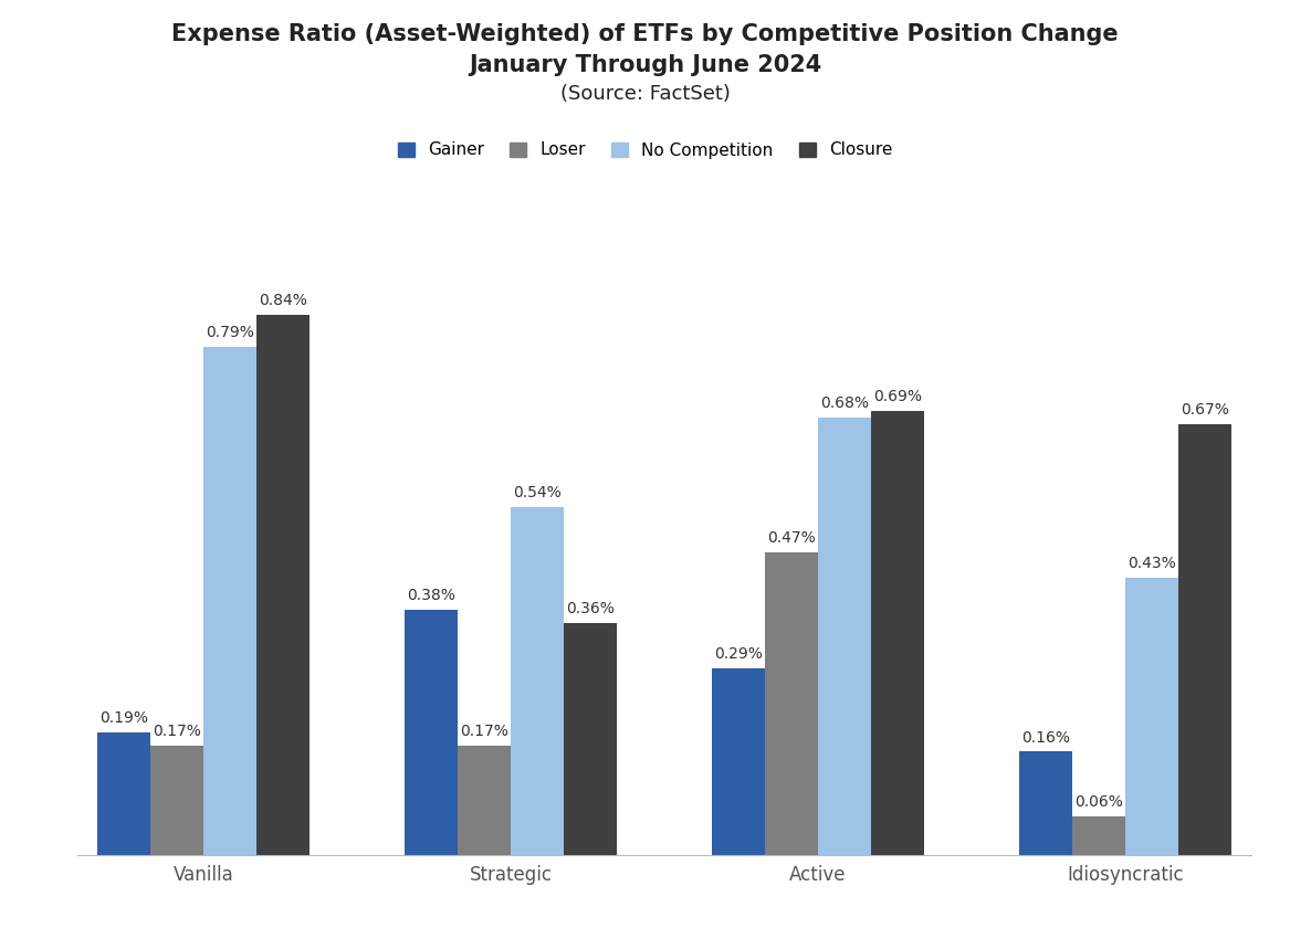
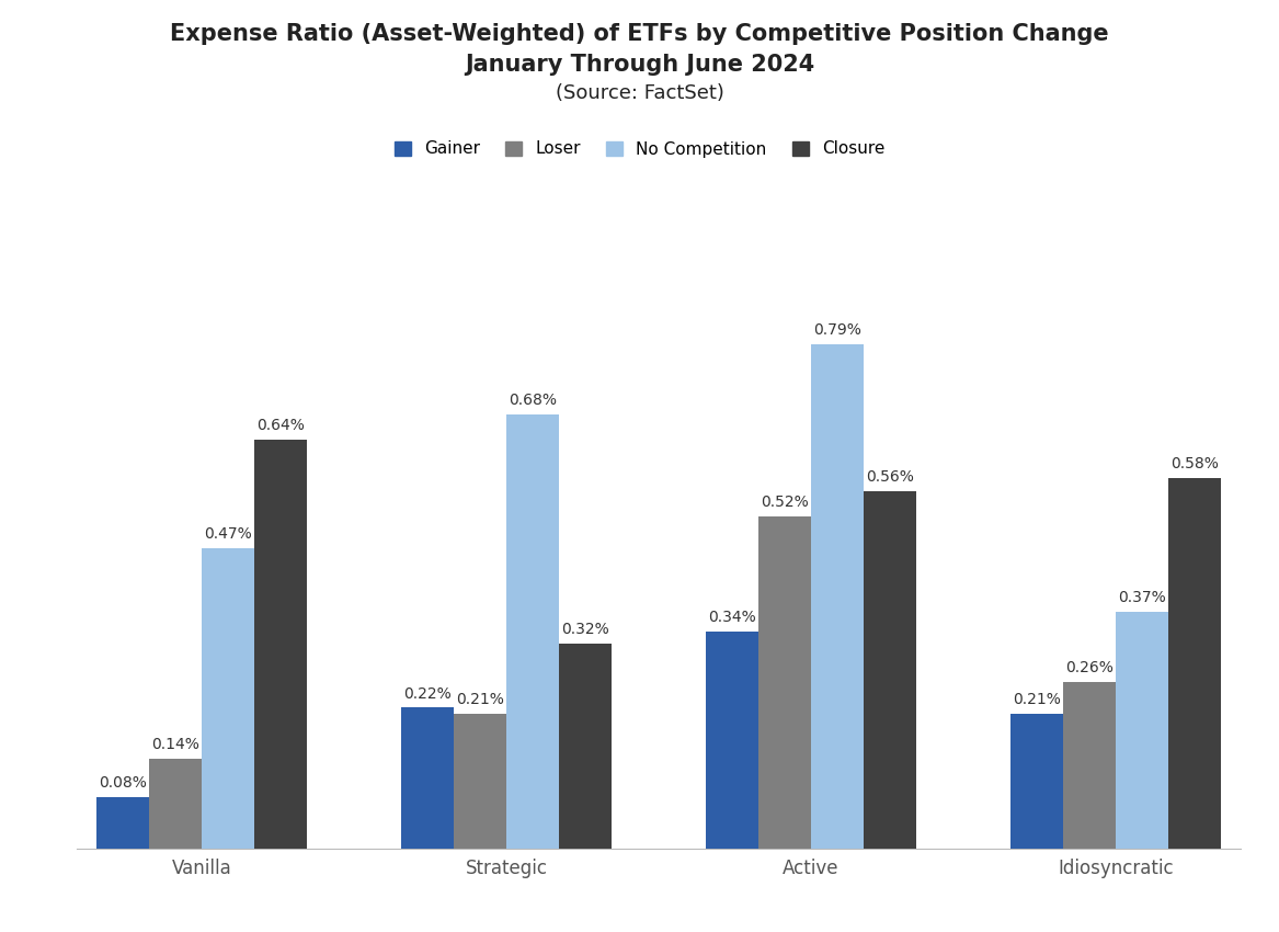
Gainer/Vanilla: 0.19% -> 0.08%
Loser/Vanilla: 0.17% -> 0.14%
No Competition/Vanilla: 0.79% -> 0.47%
Closure/Vanilla: 0.84% -> 0.64%
Gainer/Strategic: 0.38% -> 0.22%
Loser/Strategic: 0.17% -> 0.21%
No Competition/Strategic: 0.54% -> 0.68%
Closure/Strategic: 0.36% -> 0.32%
Gainer/Active: 0.29% -> 0.34%
Loser/Active: 0.47% -> 0.52%
No Competition/Active: 0.68% -> 0.79%
Closure/Active: 0.69% -> 0.56%
Gainer/Idiosyncratic: 0.16% -> 0.21%
Loser/Idiosyncratic: 0.06% -> 0.26%
No Competition/Idiosyncratic: 0.43% -> 0.37%
Closure/Idiosyncratic: 0.67% -> 0.58%
